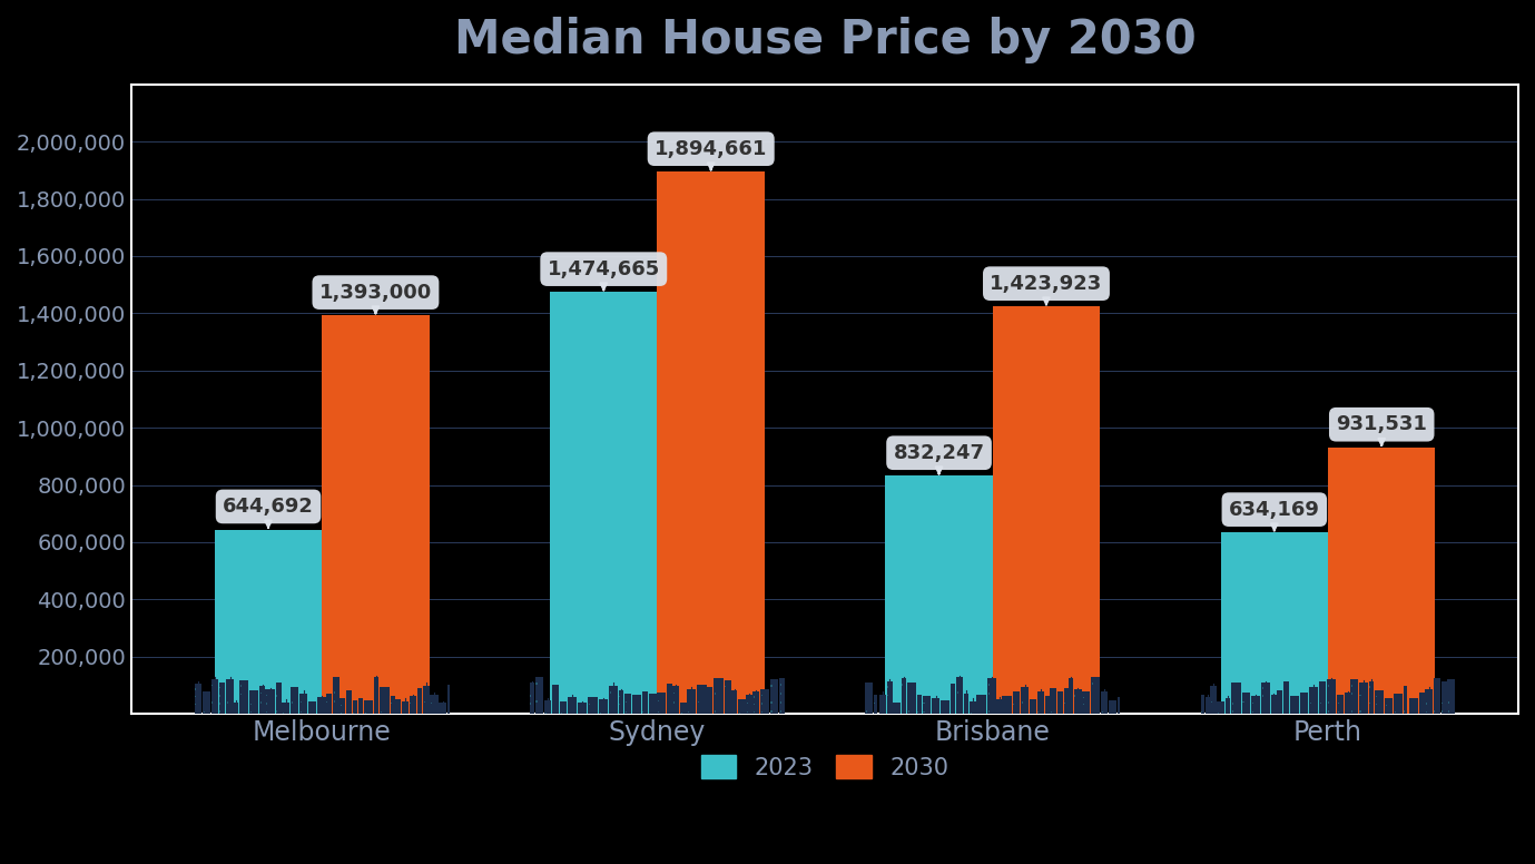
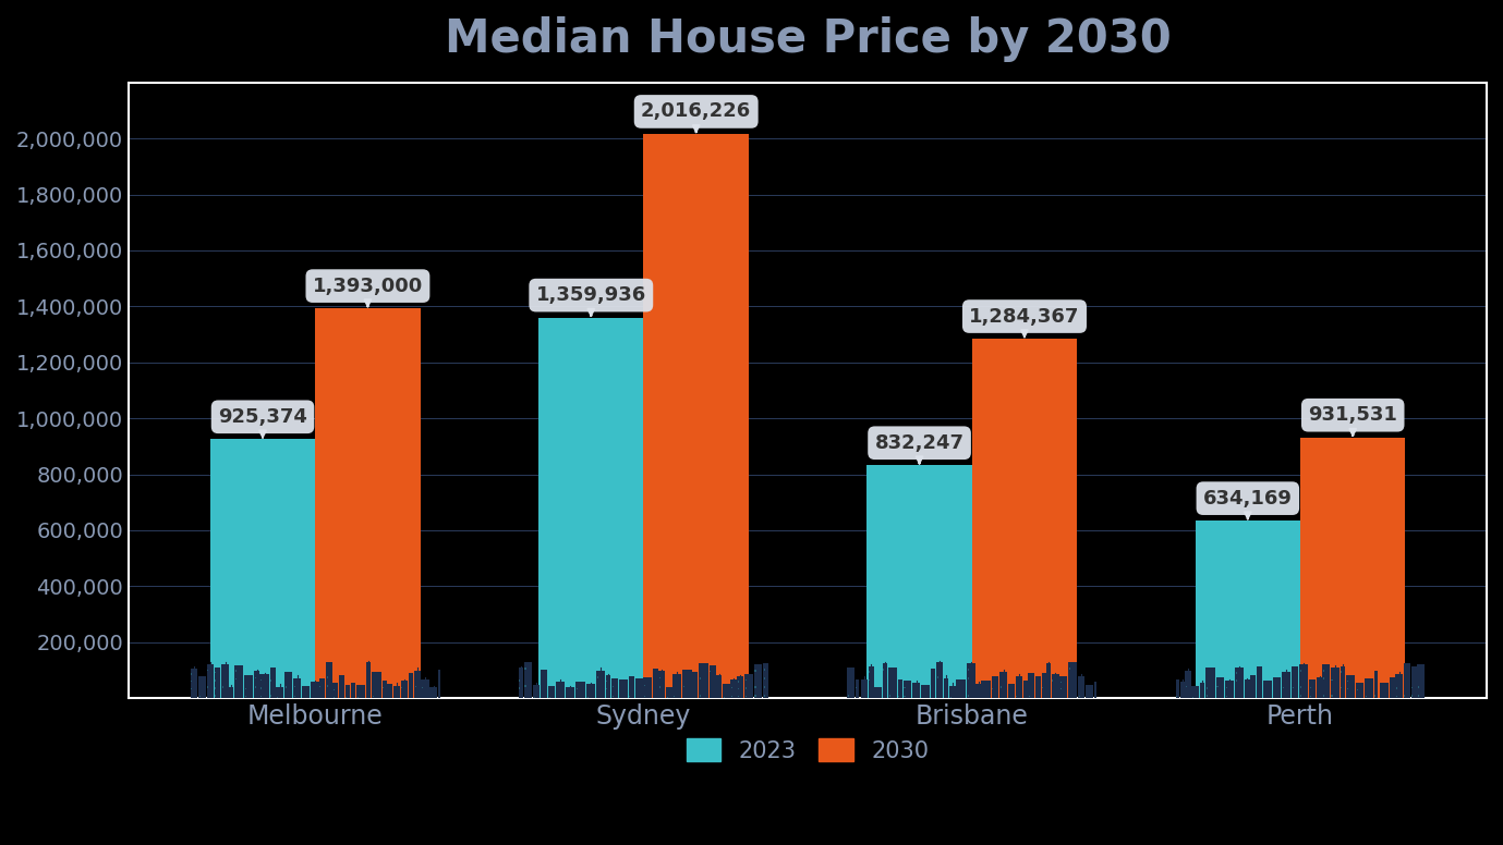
2023/Melbourne: 644,692 -> 925,374
2023/Sydney: 1,474,665 -> 1,359,936
2030/Sydney: 1,894,661 -> 2,016,226
2030/Brisbane: 1,423,923 -> 1,284,367
